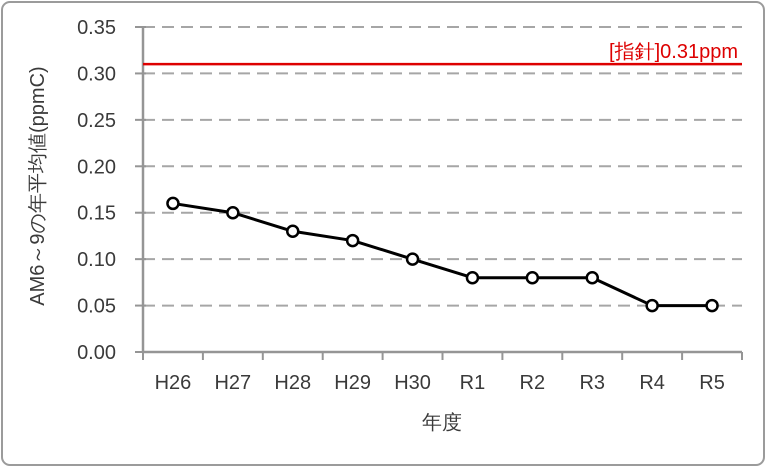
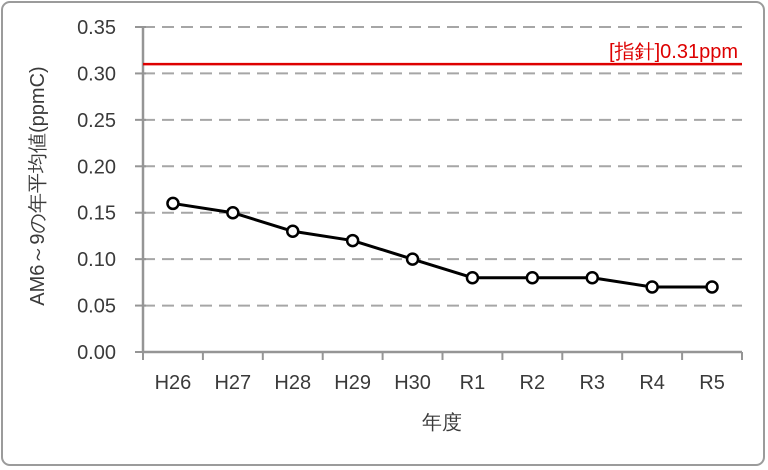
R4: 0.05 -> 0.07
R5: 0.05 -> 0.07
